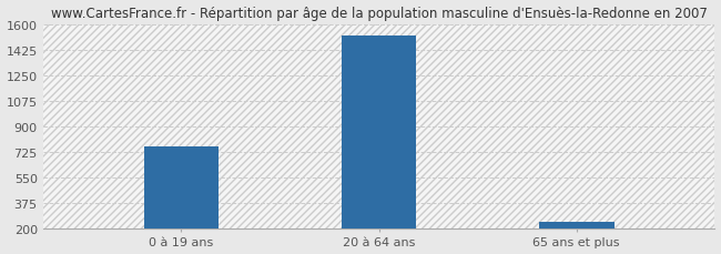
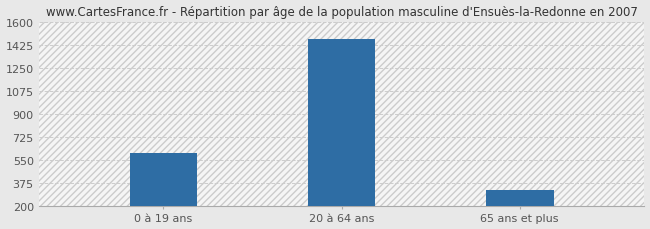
0 à 19 ans: 760 -> 600
20 à 64 ans: 1520 -> 1470
65 ans et plus: 250 -> 320
